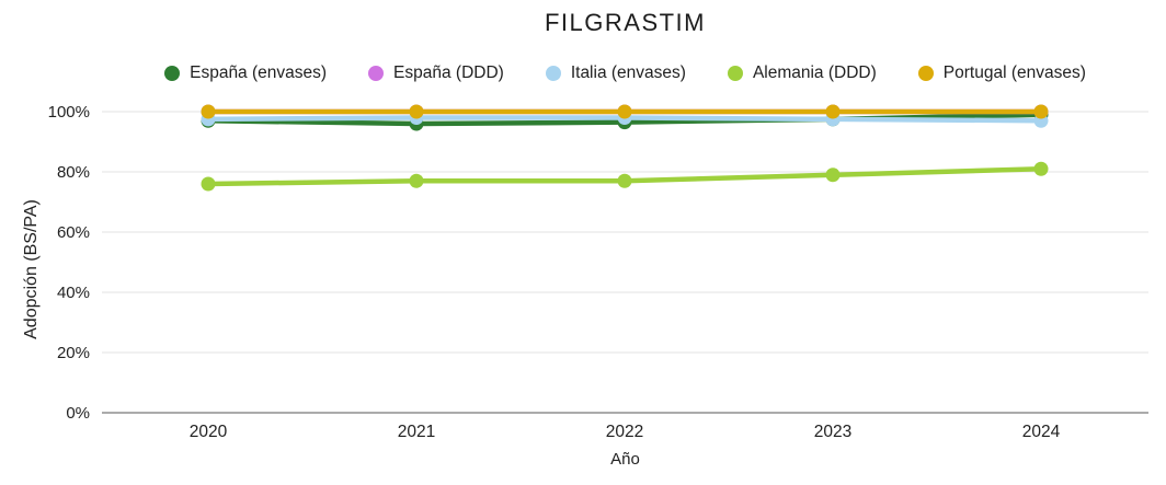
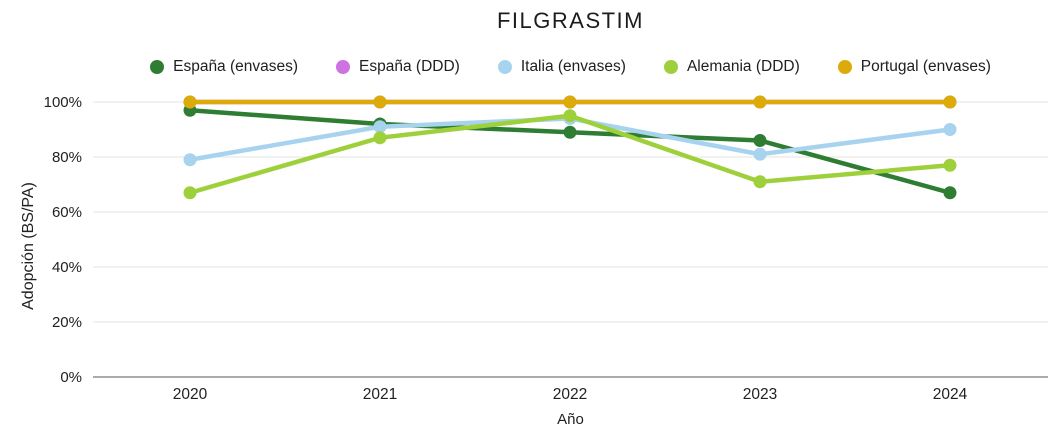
Italia (envases)/2020: 98% -> 79%
Alemania (DDD)/2020: 76% -> 67%
España (envases)/2021: 96% -> 92%
Italia (envases)/2021: 98% -> 91%
Alemania (DDD)/2021: 77% -> 87%
España (envases)/2022: 96% -> 89%
Italia (envases)/2022: 98% -> 94%
Alemania (DDD)/2022: 77% -> 95%
España (envases)/2023: 98% -> 86%
Italia (envases)/2023: 98% -> 81%
Alemania (DDD)/2023: 79% -> 71%
España (envases)/2024: 99% -> 67%
Italia (envases)/2024: 97% -> 90%
Alemania (DDD)/2024: 81% -> 77%
